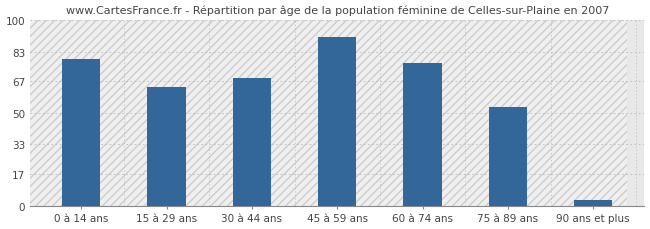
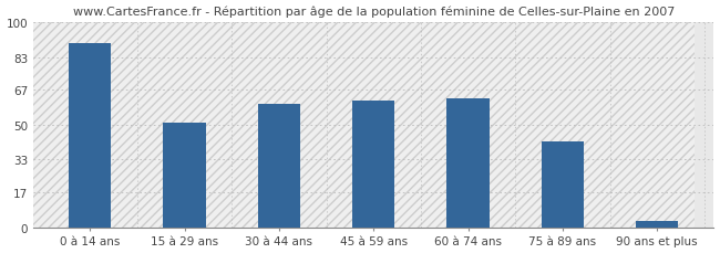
0 à 14 ans: 79 -> 90
15 à 29 ans: 64 -> 51
30 à 44 ans: 69 -> 60
45 à 59 ans: 91 -> 62
60 à 74 ans: 77 -> 63
75 à 89 ans: 53 -> 42
